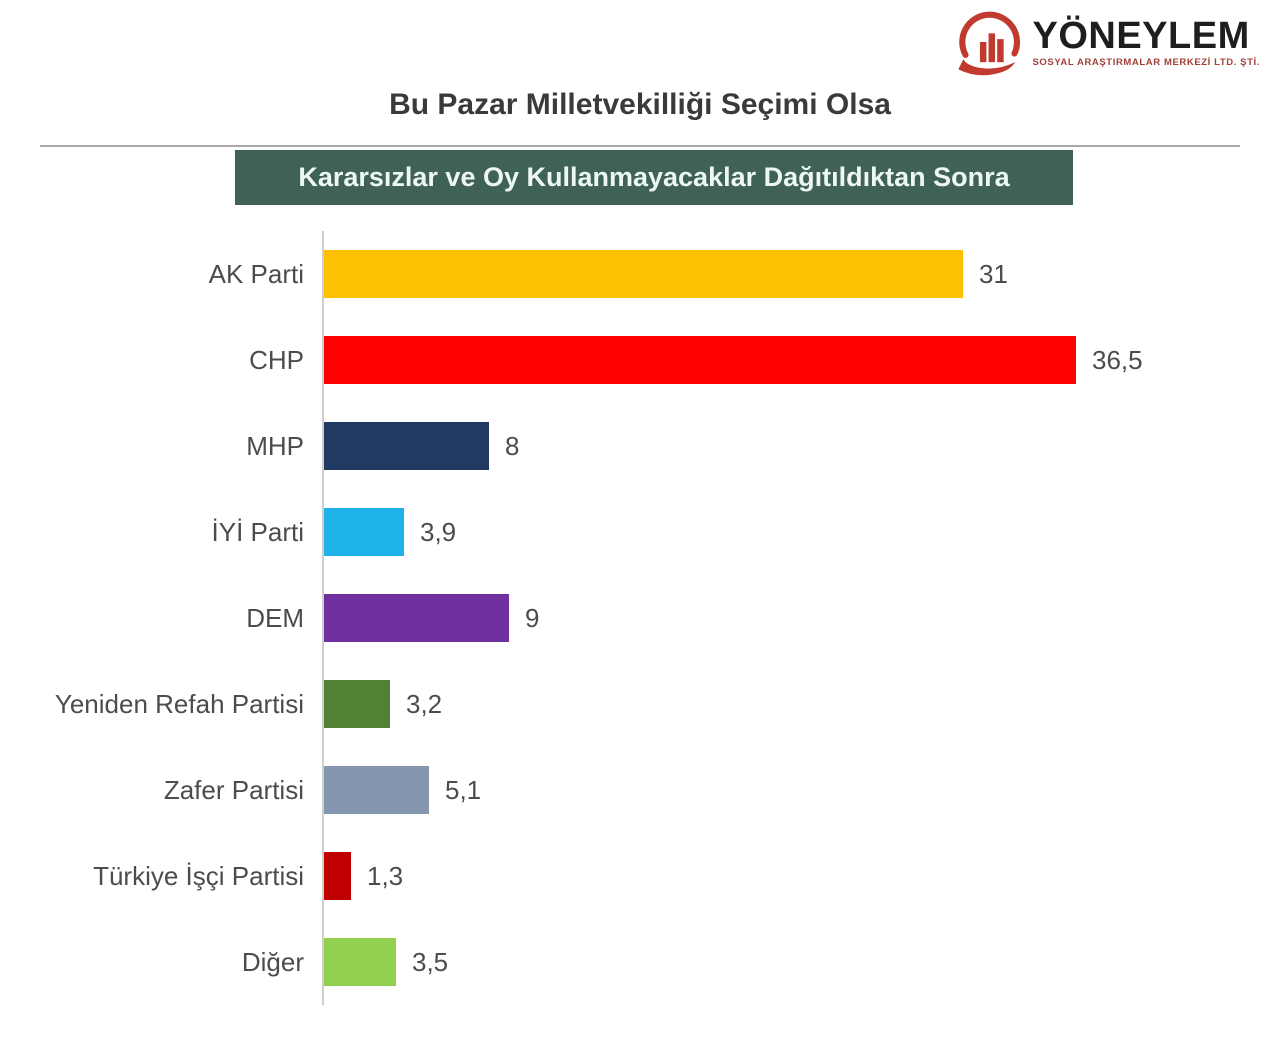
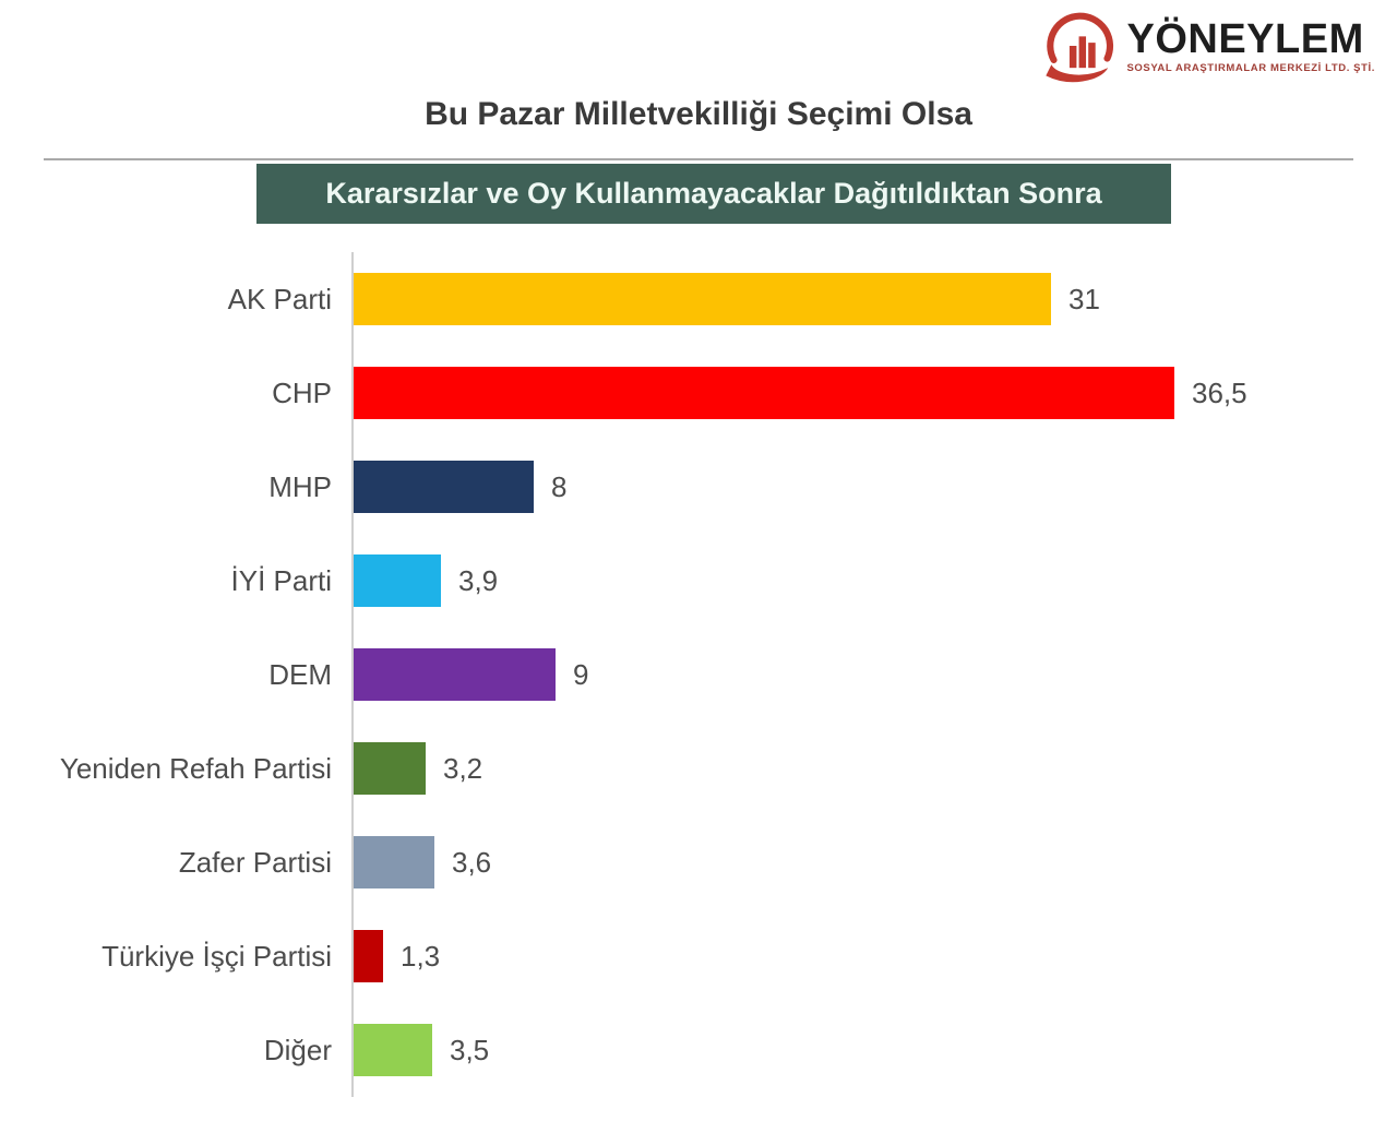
Zafer Partisi: 5,1 -> 3,6
